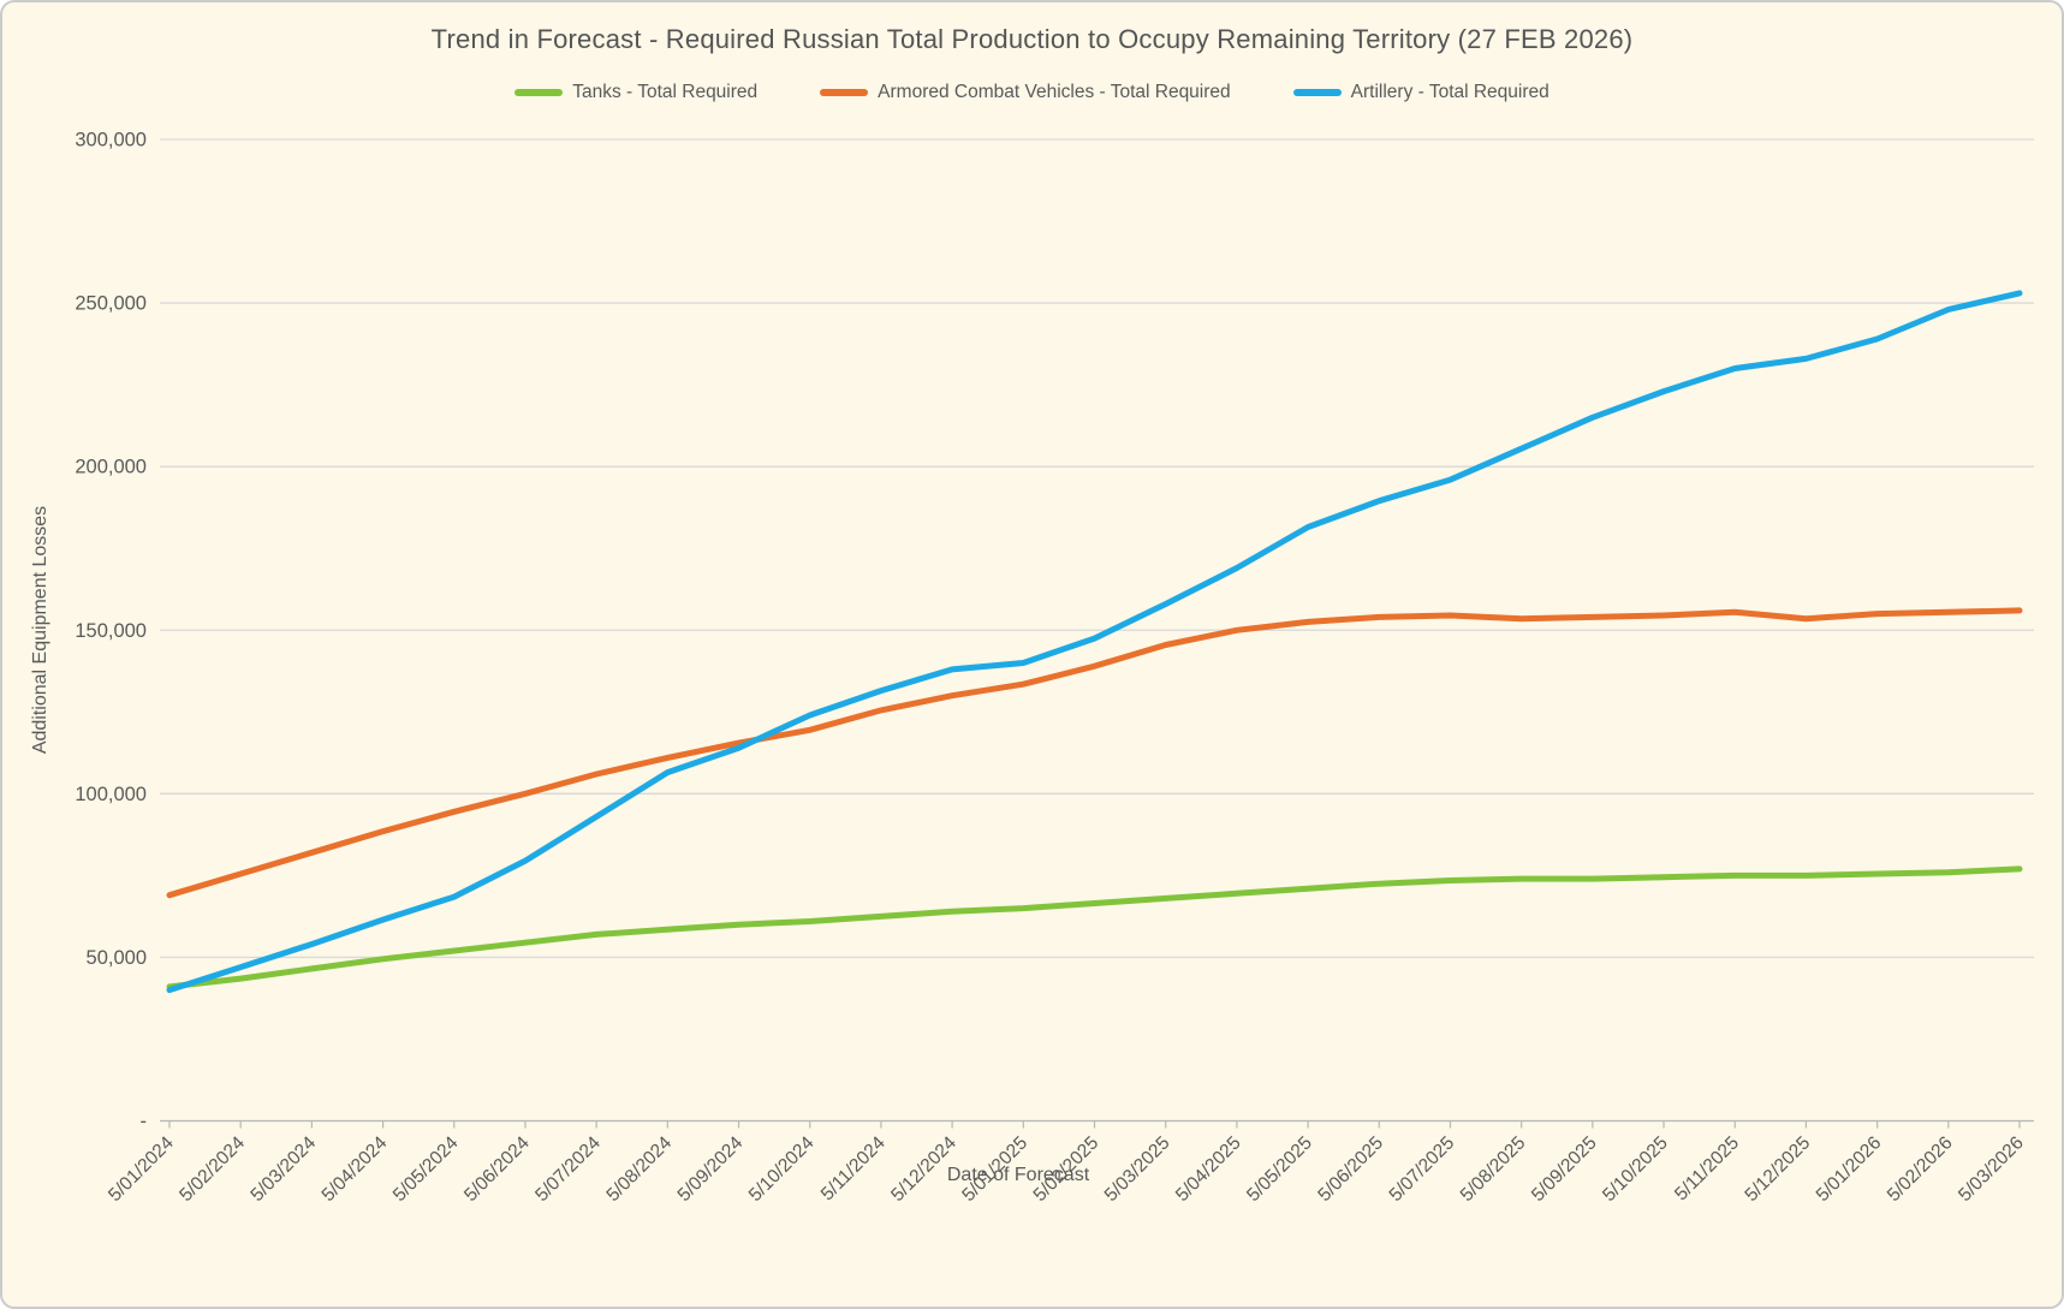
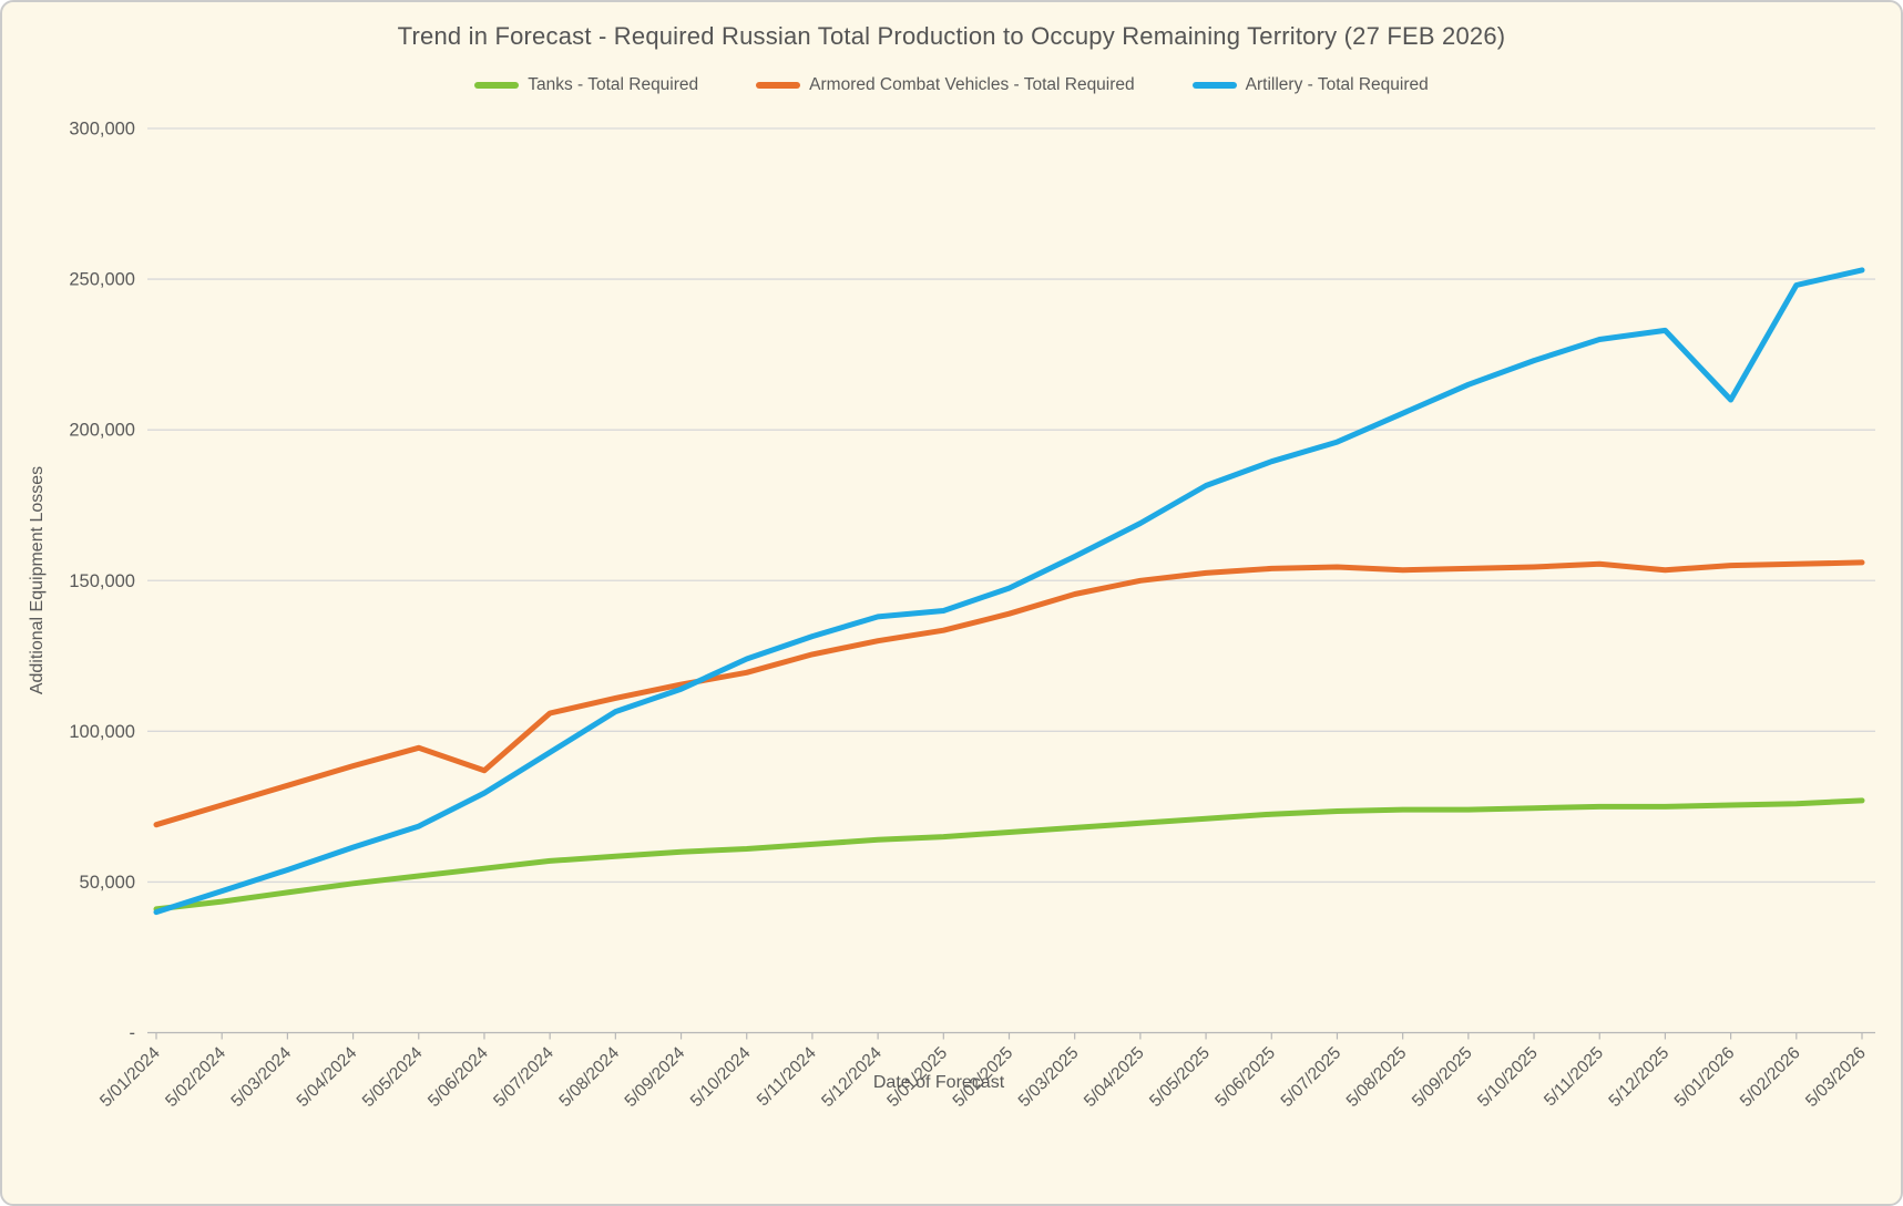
Armored Combat Vehicles - Total Required/5/06/2024: 100000 -> 87000
Artillery - Total Required/5/01/2026: 239000 -> 210000
